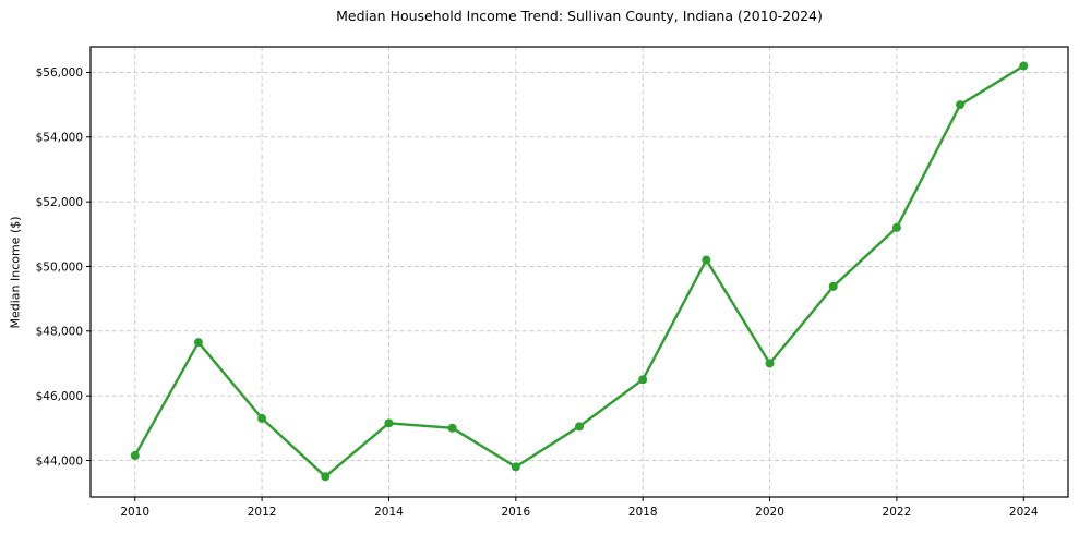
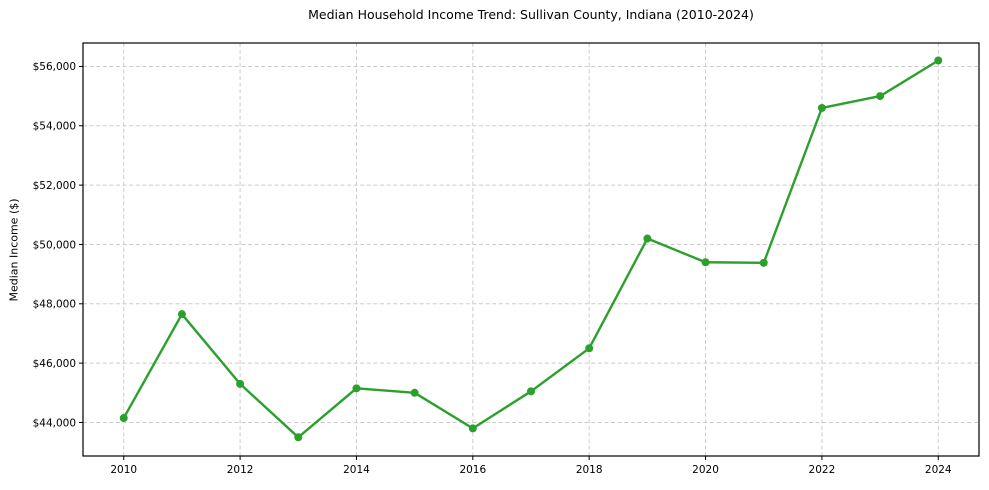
2020: $47000 -> $49400
2022: $51200 -> $54600
